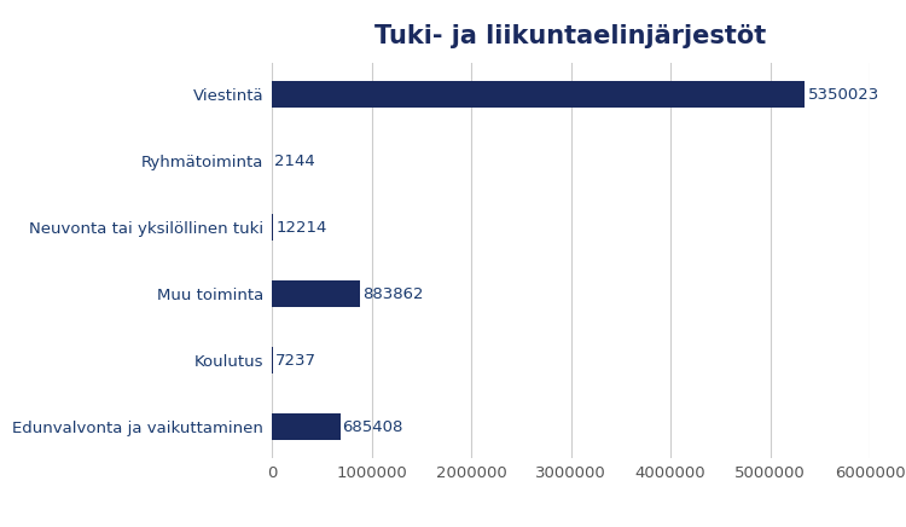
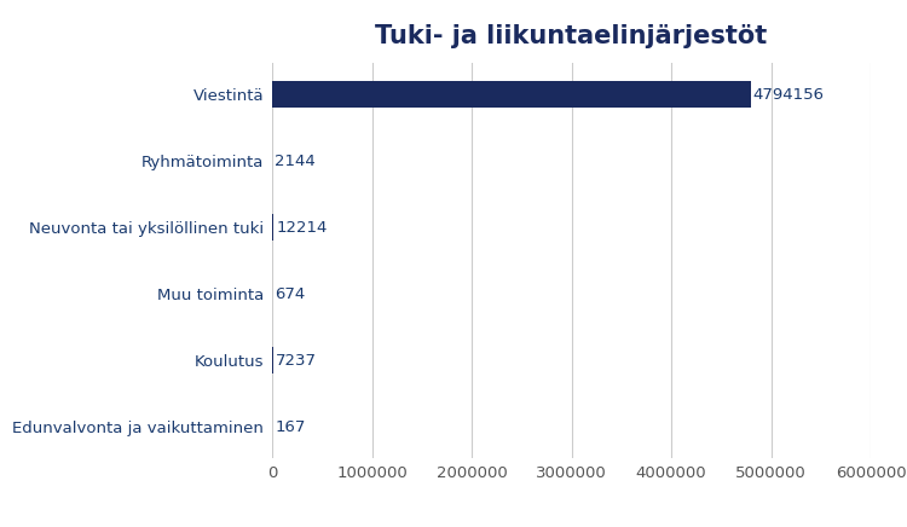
Viestintä: 5350023 -> 4794156
Muu toiminta: 883862 -> 674
Edunvalvonta ja vaikuttaminen: 685408 -> 167
